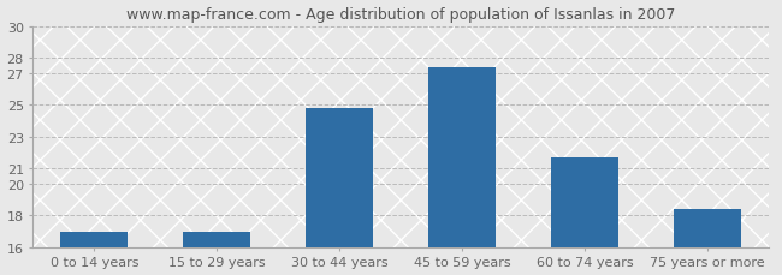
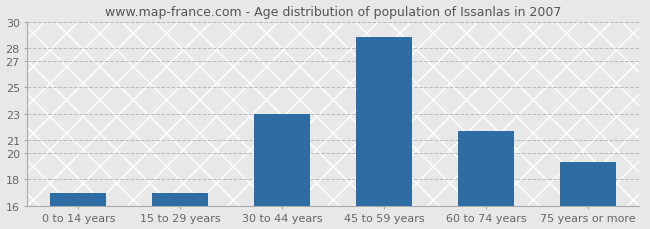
30 to 44 years: 24.8 -> 23.0
45 to 59 years: 27.4 -> 28.8
75 years or more: 18.4 -> 19.3
